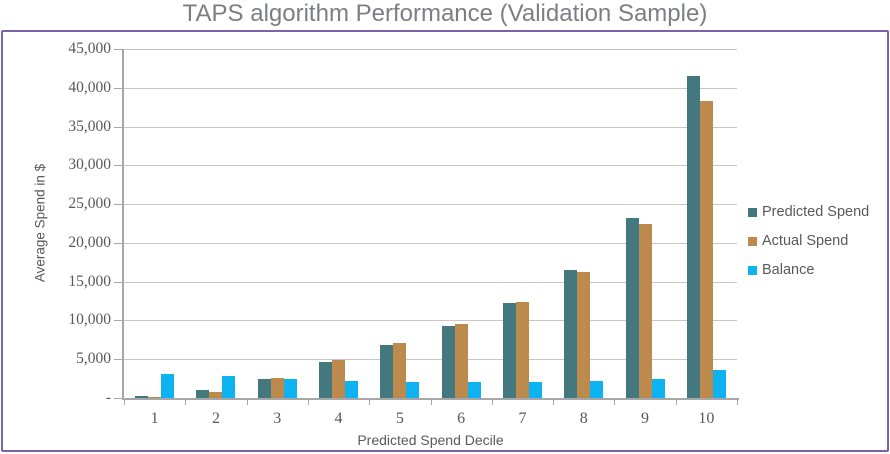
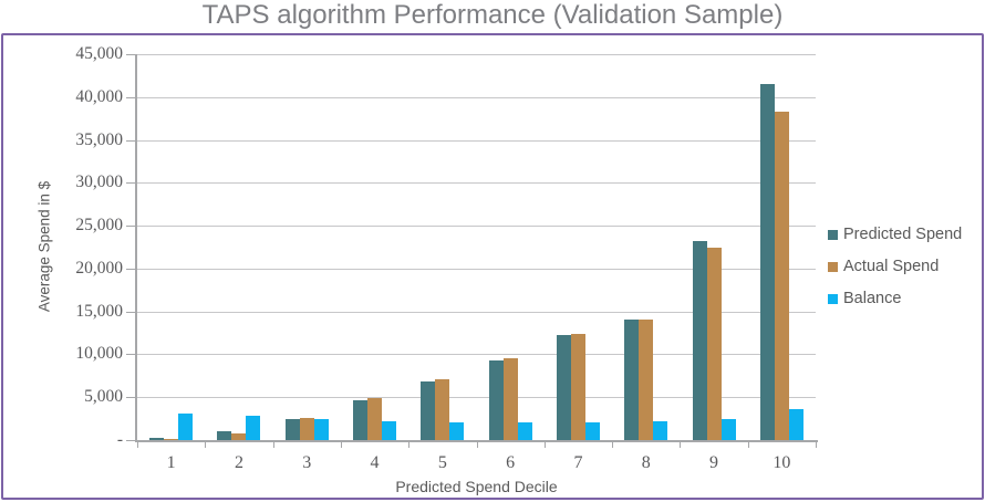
Predicted Spend/8: 16000 -> 14000
Actual Spend/8: 16000 -> 14000
